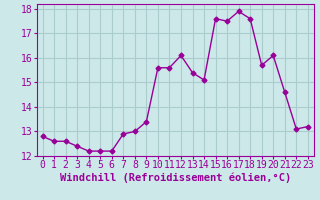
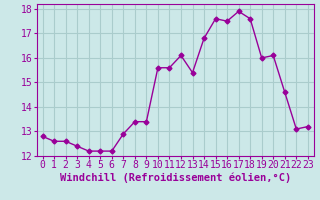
8: 13.0 -> 13.4
14: 15.1 -> 16.8
19: 15.7 -> 16.0
